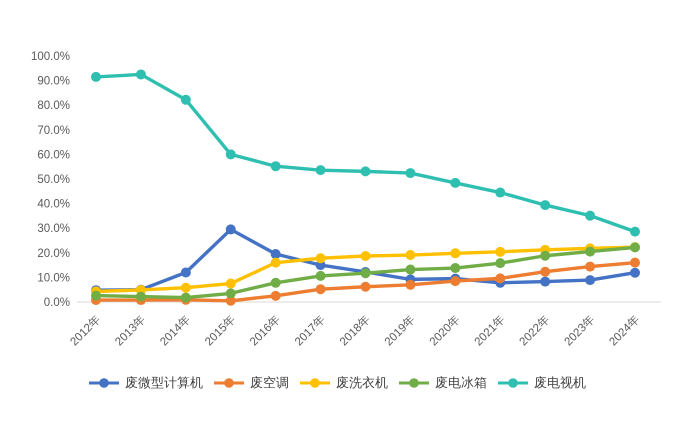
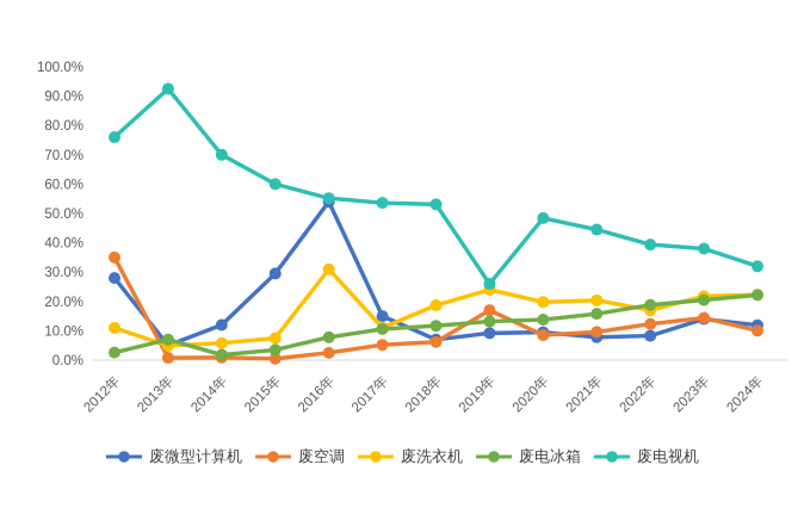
废微型计算机/2012年: 5% -> 28%
废空调/2012年: 1% -> 35%
废洗衣机/2012年: 4% -> 11%
废电视机/2012年: 92% -> 76%
废电冰箱/2013年: 2% -> 7%
废电视机/2014年: 82% -> 70%
废微型计算机/2016年: 20% -> 54%
废洗衣机/2016年: 16% -> 31%
废洗衣机/2017年: 18% -> 11%
废微型计算机/2018年: 12% -> 7%
废空调/2019年: 7% -> 17%
废洗衣机/2019年: 19% -> 24%
废电视机/2019年: 52% -> 26%
废洗衣机/2022年: 21% -> 17%
废微型计算机/2023年: 9% -> 14%
废电视机/2023年: 35% -> 38%
废空调/2024年: 16% -> 10%
废电视机/2024年: 29% -> 32%
